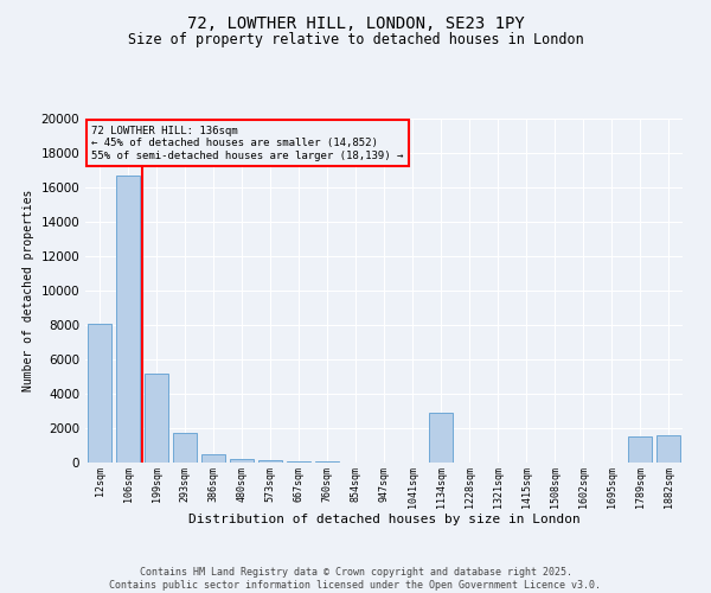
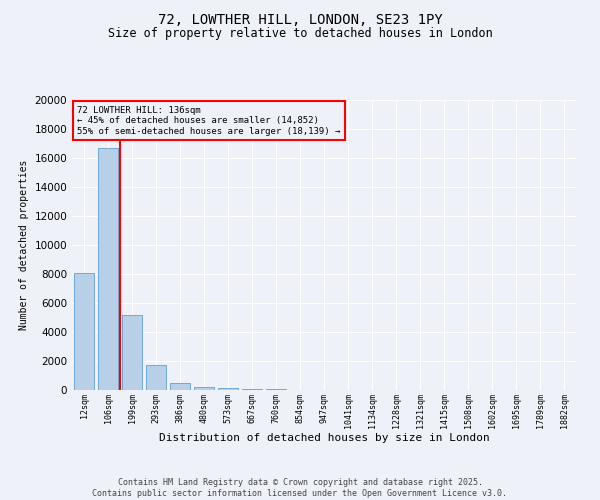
1134sqm: 2900 -> 0
1789sqm: 1500 -> 0
1882sqm: 1600 -> 0
